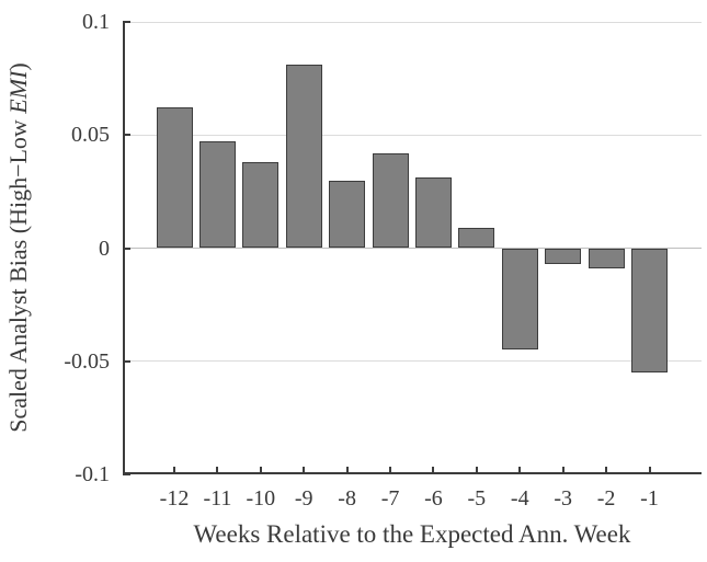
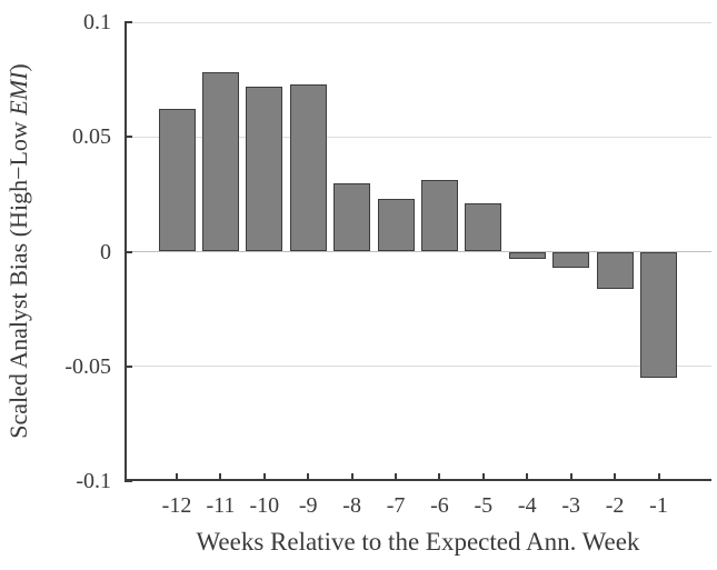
-11: 0.047 -> 0.078
-10: 0.038 -> 0.072
-9: 0.081 -> 0.073
-7: 0.042 -> 0.023
-5: 0.009 -> 0.021
-4: -0.045 -> -0.003
-2: -0.009 -> -0.016
